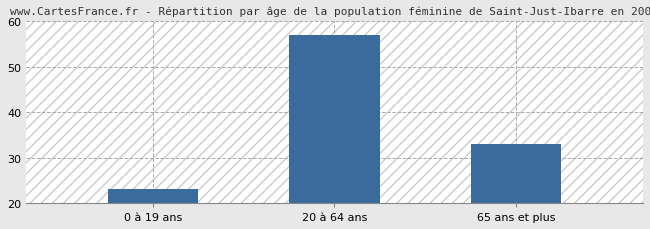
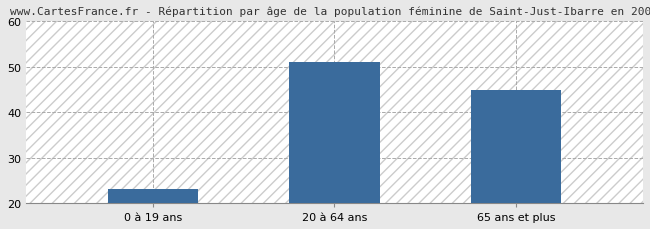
20 à 64 ans: 57 -> 51
65 ans et plus: 33 -> 45
